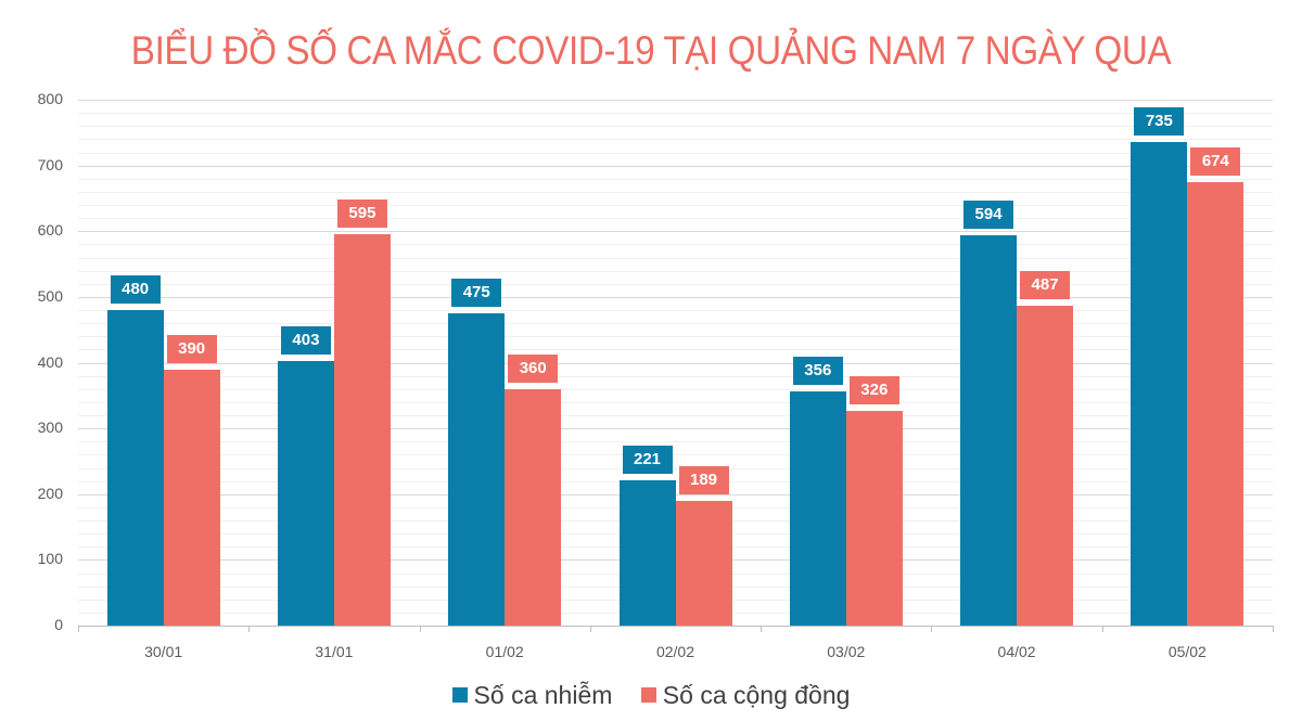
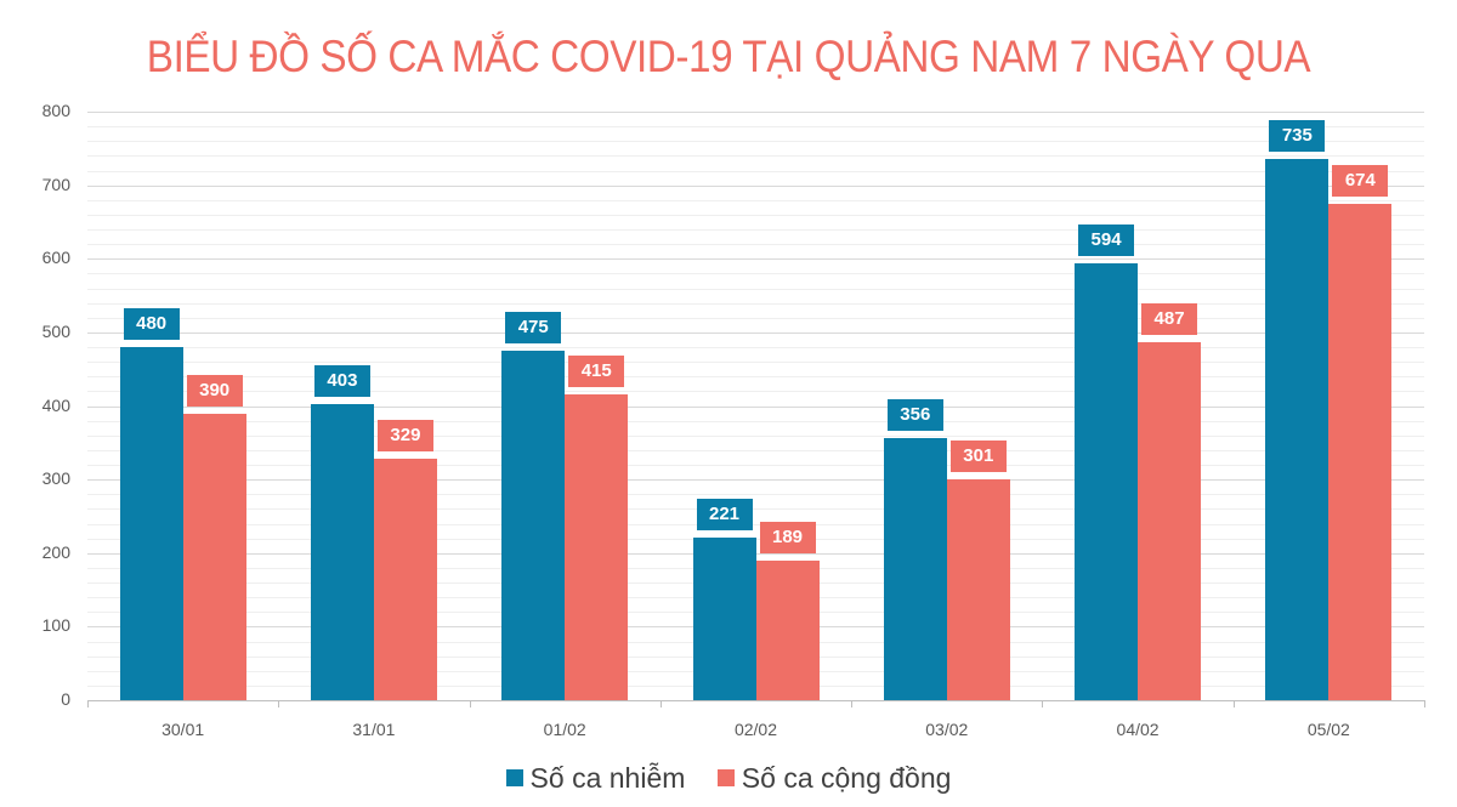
Số ca cộng đồng/31/01: 595 -> 329
Số ca cộng đồng/01/02: 360 -> 415
Số ca cộng đồng/03/02: 326 -> 301
